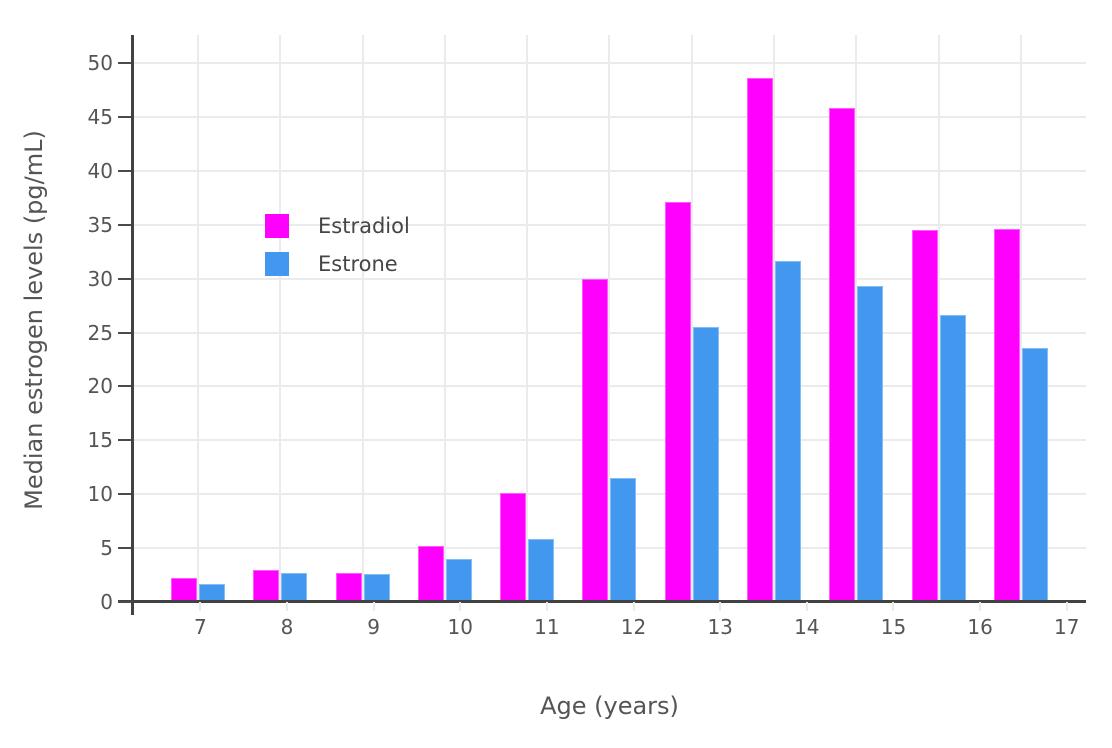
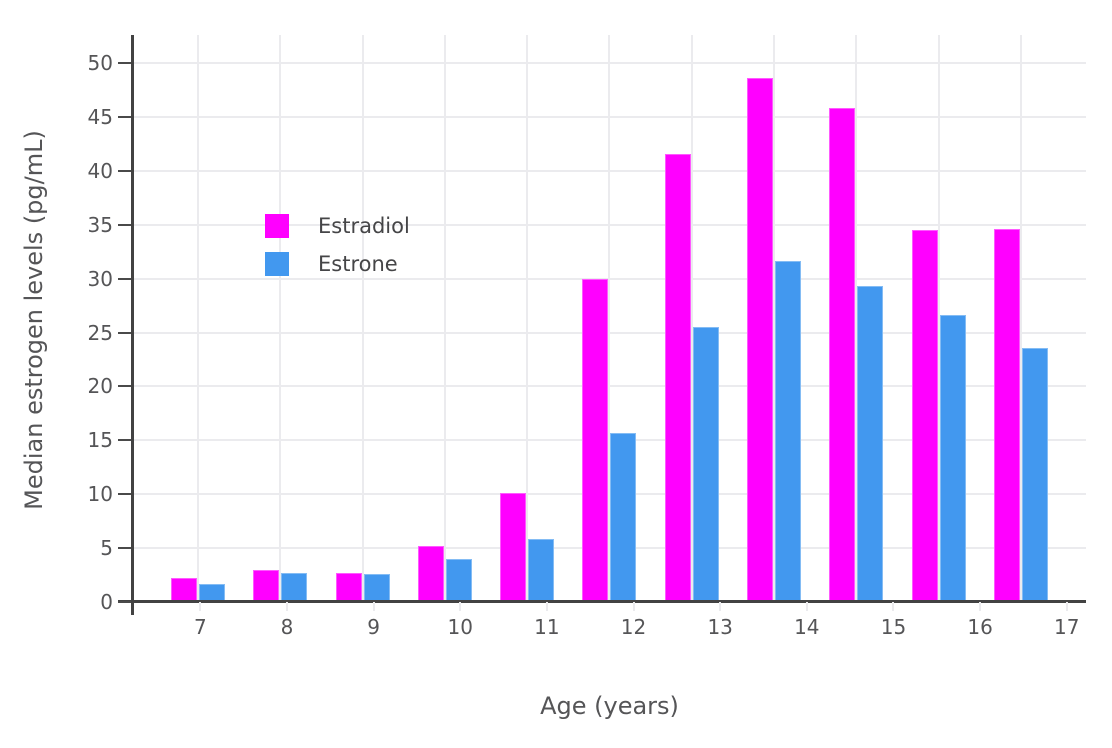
Estrone/12: 11.5 -> 15.7
Estradiol/13: 37.1 -> 41.6
